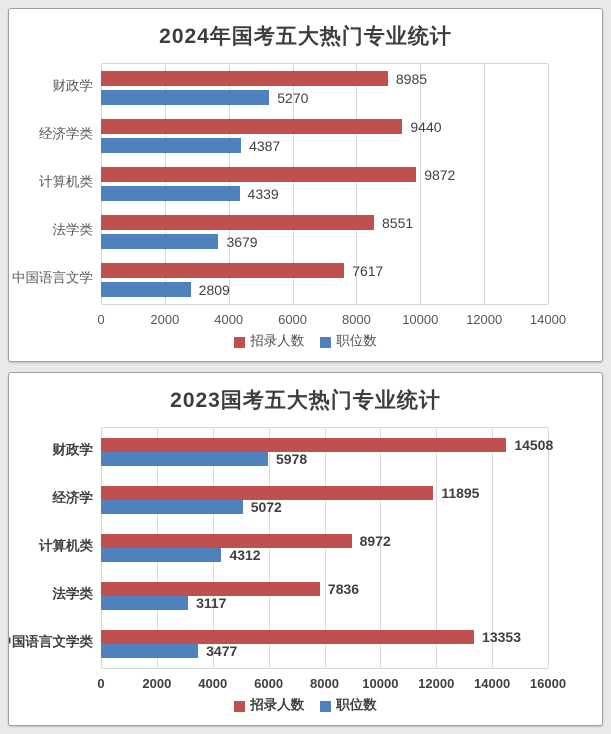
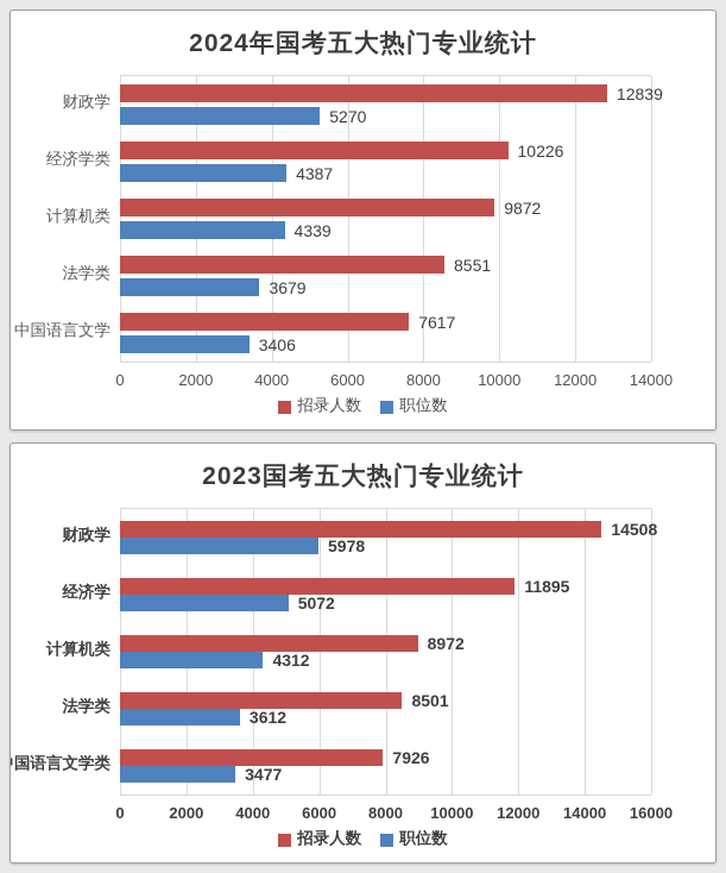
2024年国考五大热门专业统计/招录人数/财政学: 8985 -> 12839
2024年国考五大热门专业统计/招录人数/经济学类: 9440 -> 10226
2024年国考五大热门专业统计/职位数/中国语言文学: 2809 -> 3406
2023国考五大热门专业统计/招录人数/法学类: 7836 -> 8501
2023国考五大热门专业统计/职位数/法学类: 3117 -> 3612
2023国考五大热门专业统计/招录人数/中国语言文学类: 13353 -> 7926
